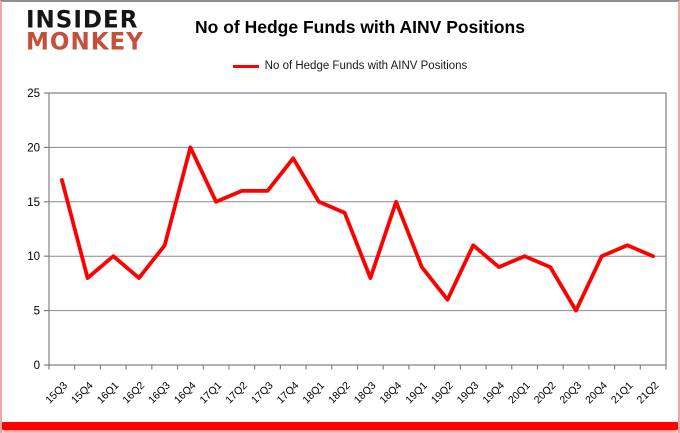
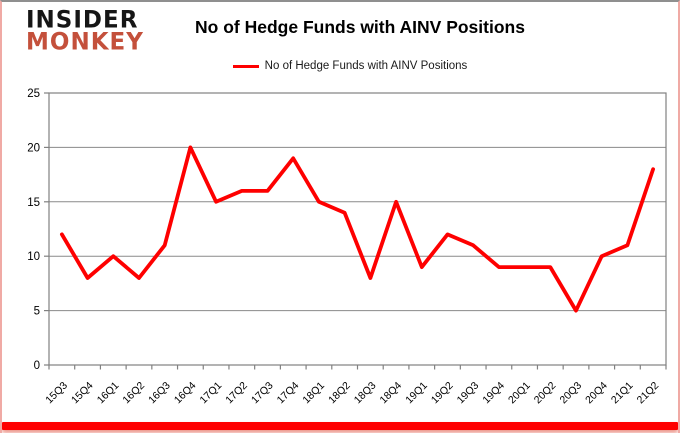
15Q3: 17 -> 12
19Q2: 6 -> 12
20Q1: 10 -> 9
21Q2: 10 -> 18
